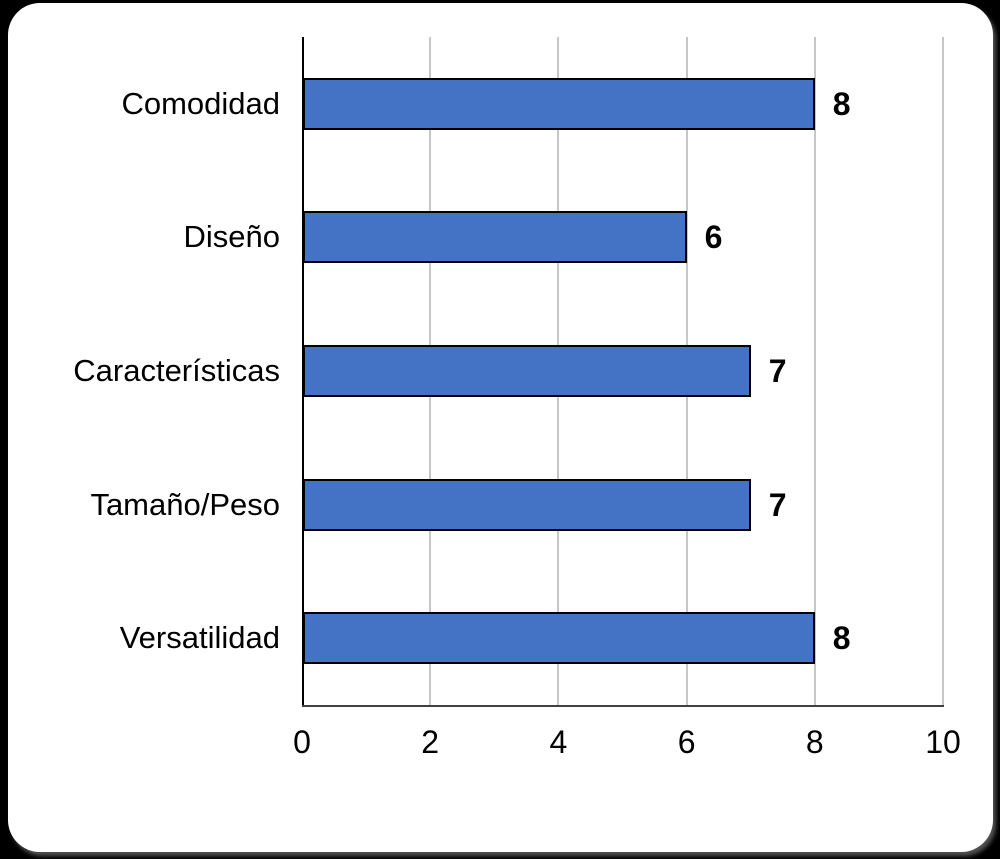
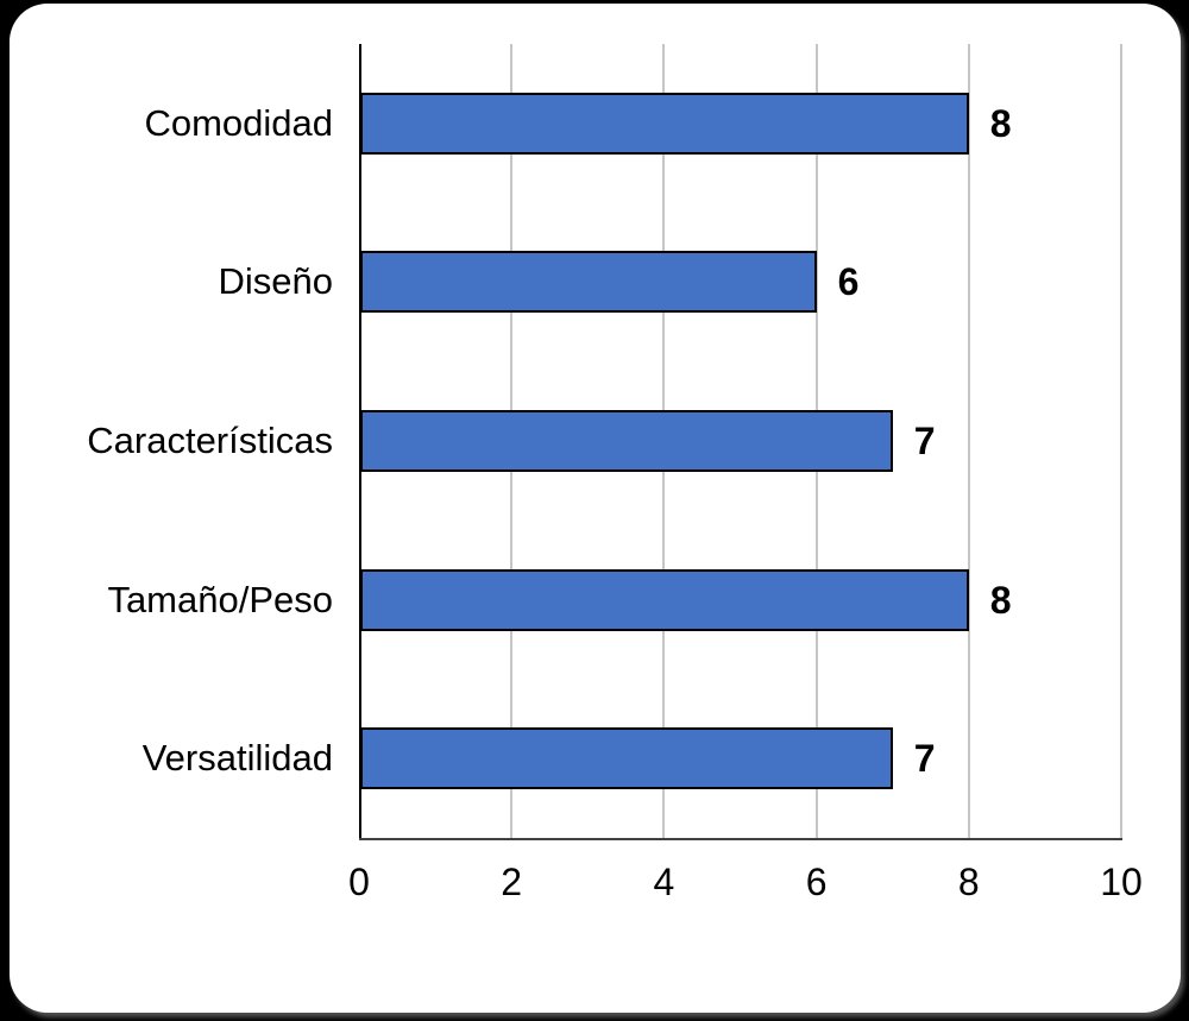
Tamaño/Peso: 7 -> 8
Versatilidad: 8 -> 7
